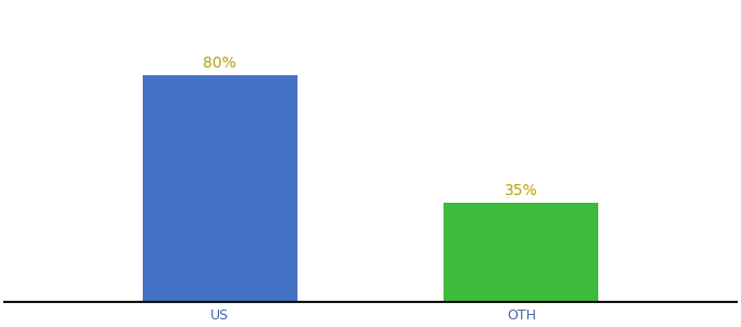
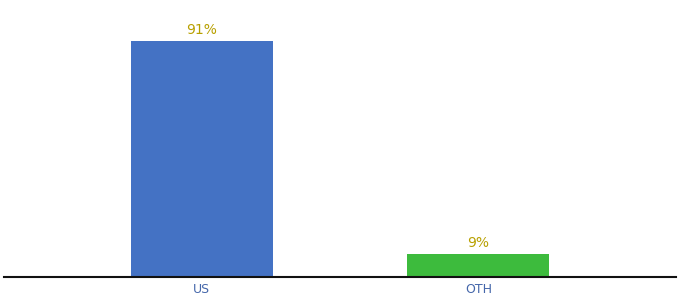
US: 80% -> 91%
OTH: 35% -> 9%
